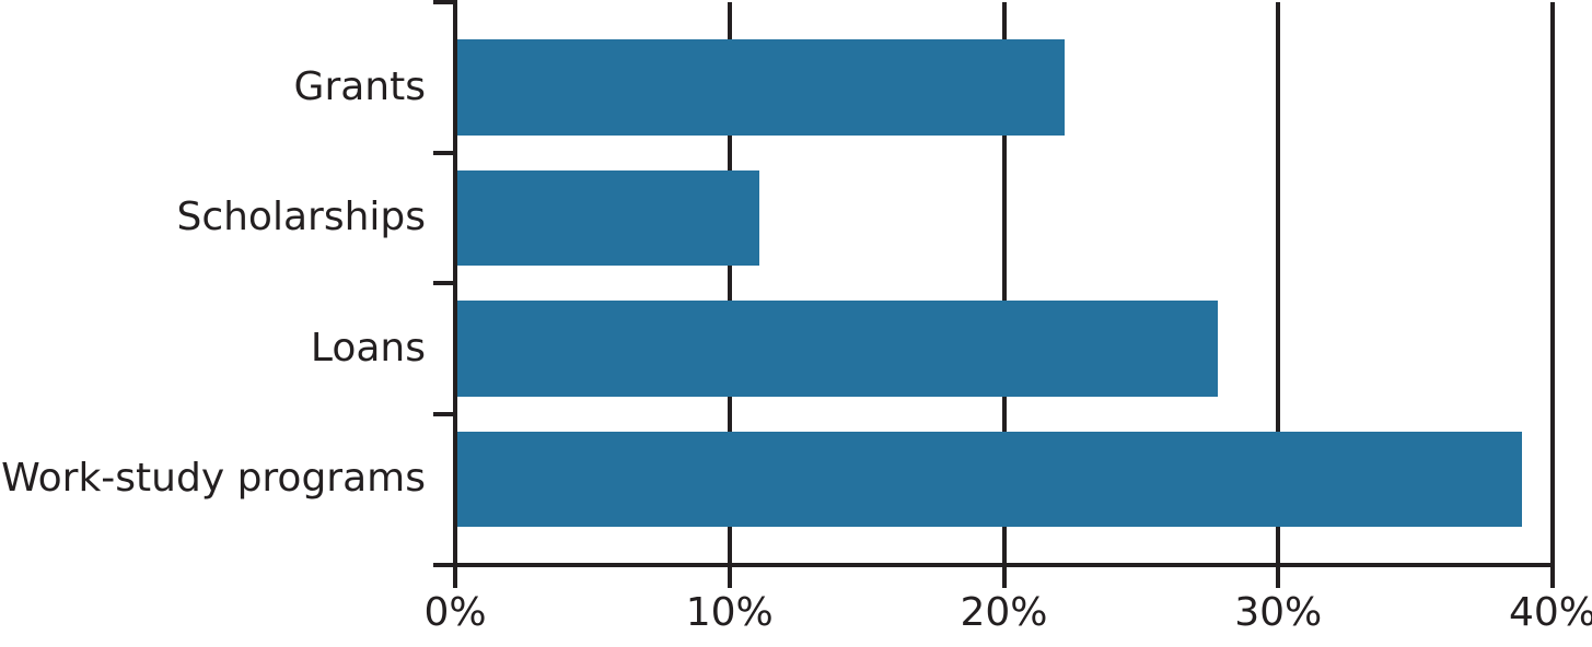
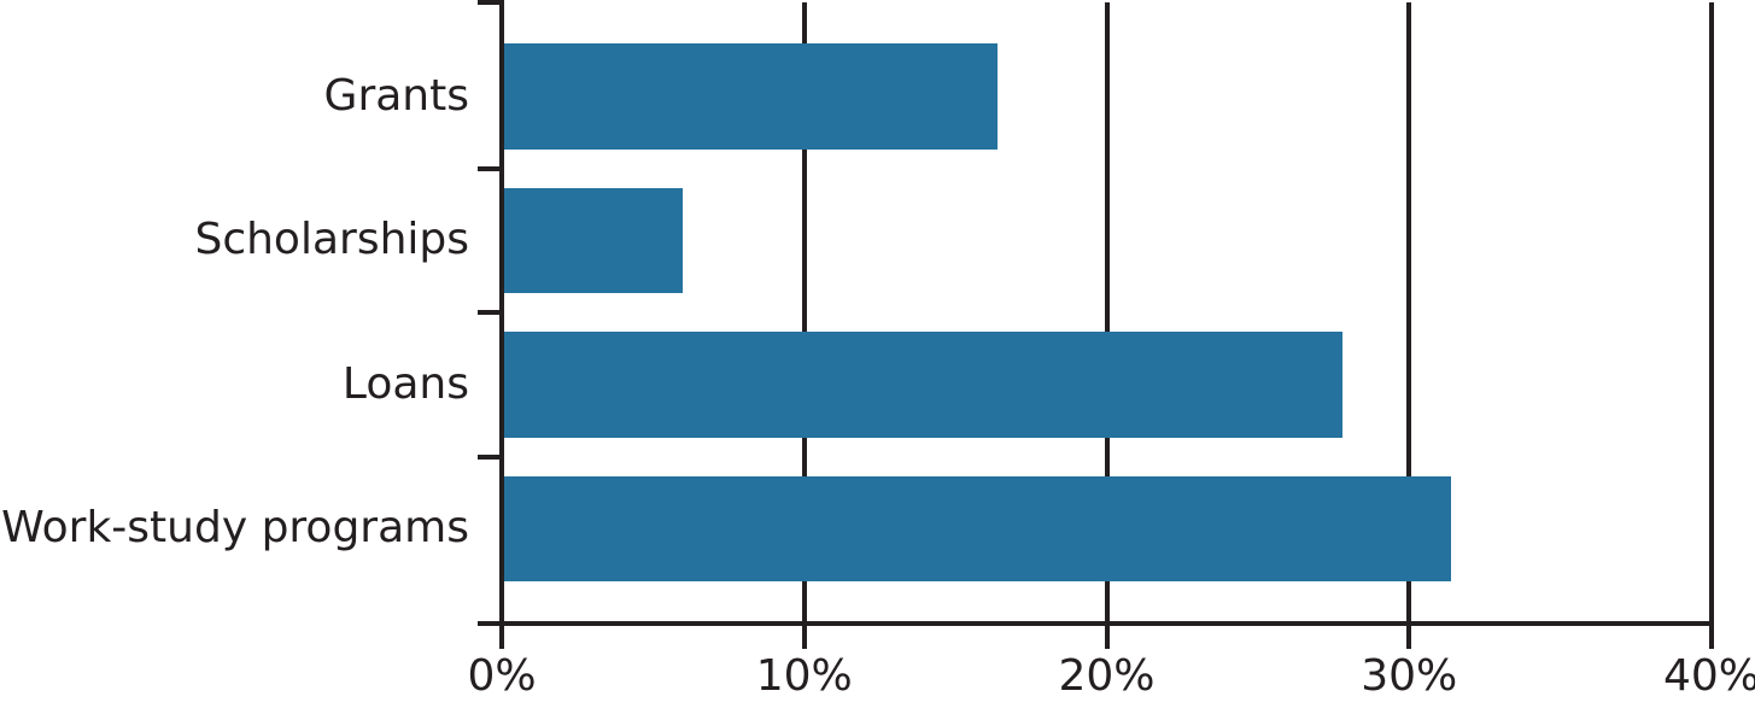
Grants: 22.2% -> 16.4%
Scholarships: 11.1% -> 6.0%
Work-study programs: 38.9% -> 31.4%
